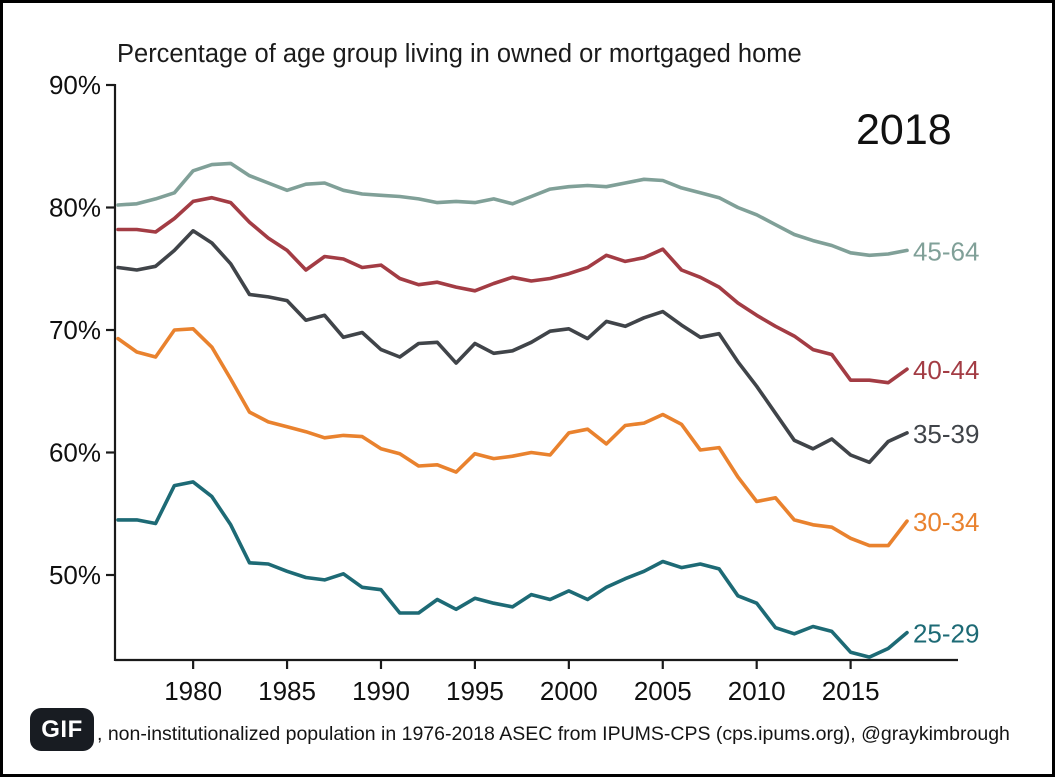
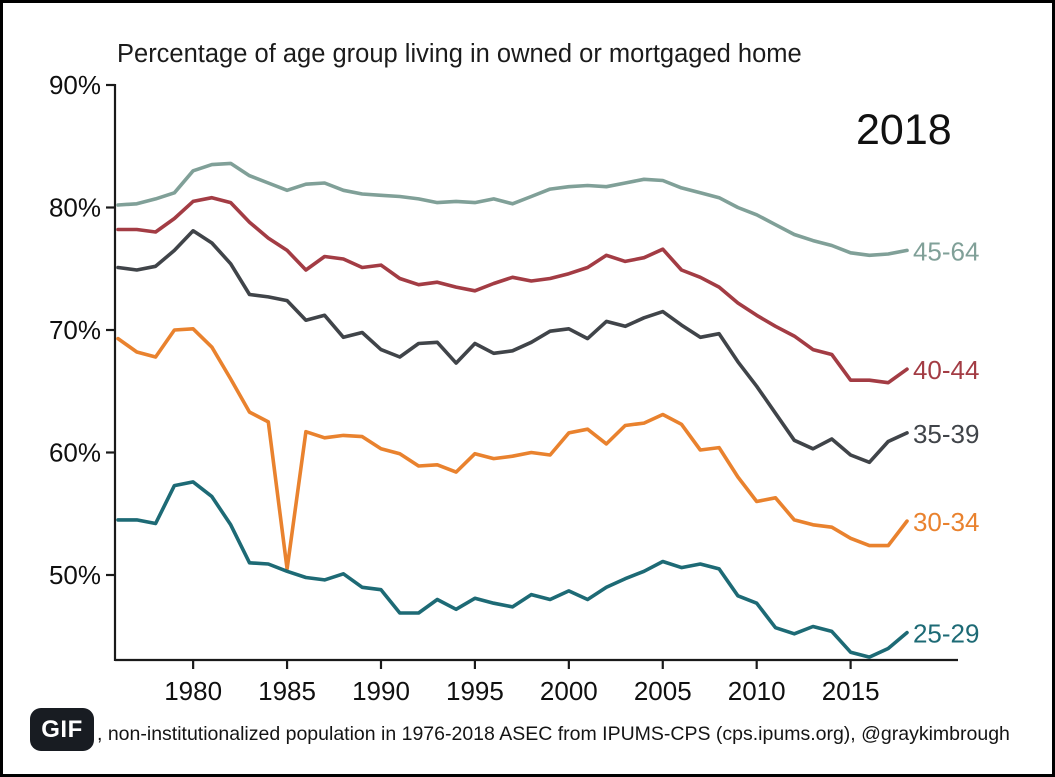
30-34/1985: 62.1% -> 50.5%
